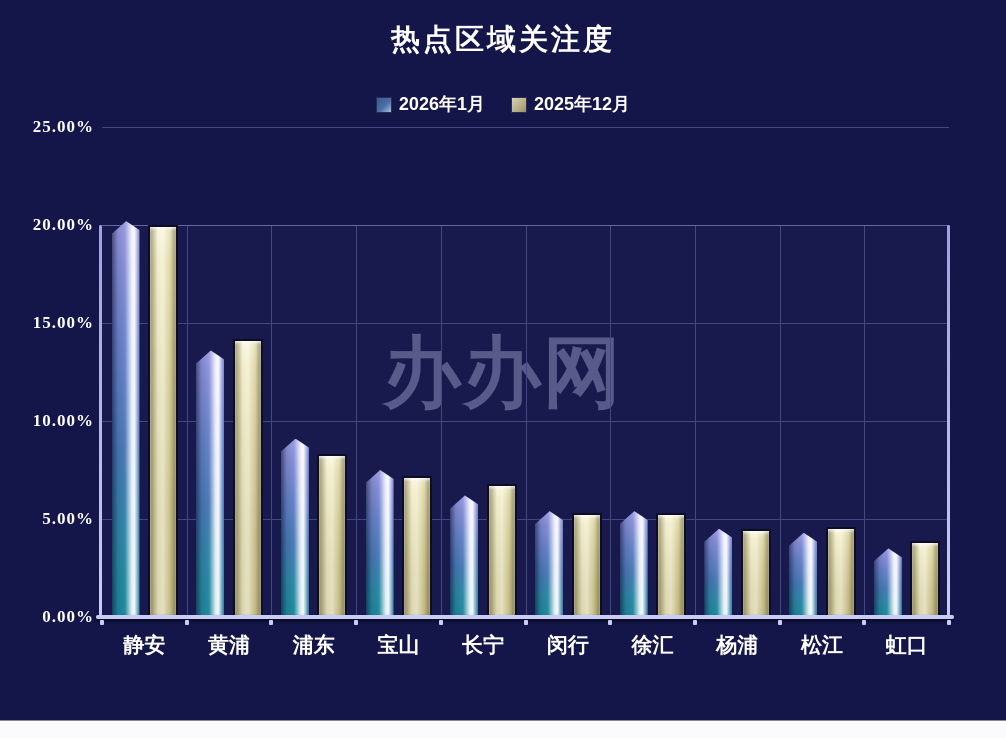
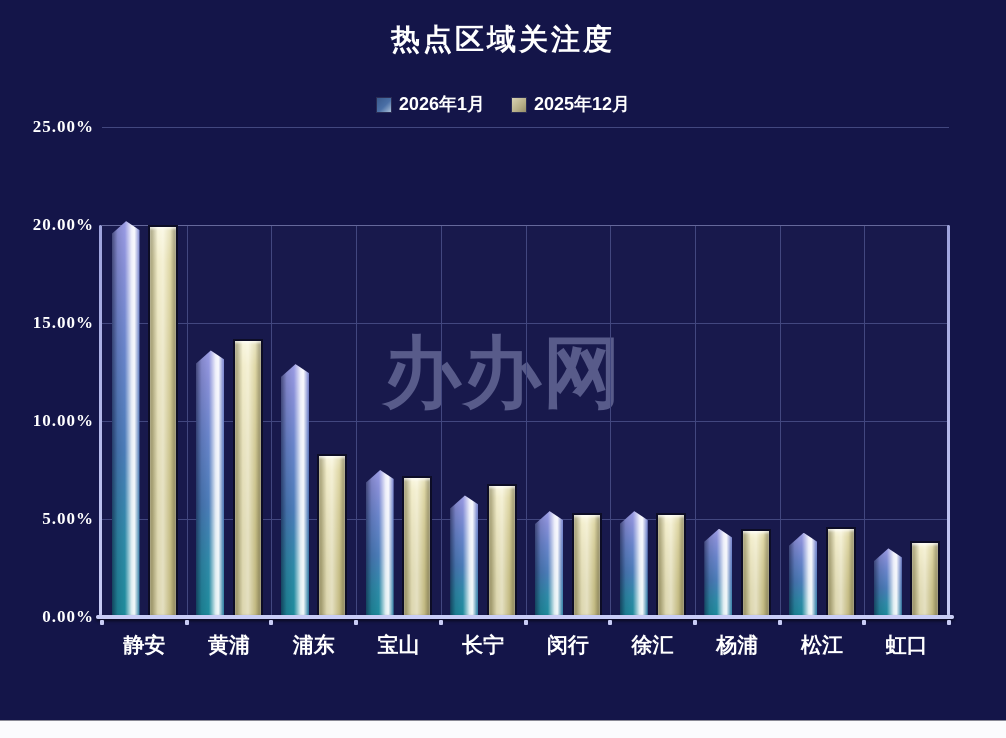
2026年1月/浦东: 9.1% -> 12.9%
